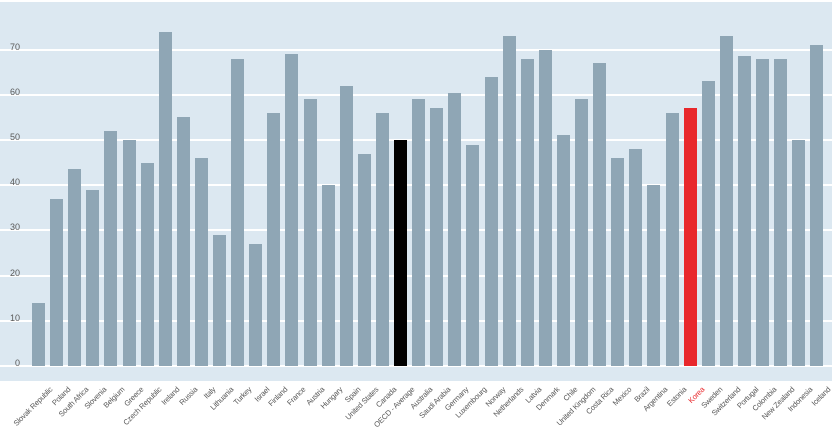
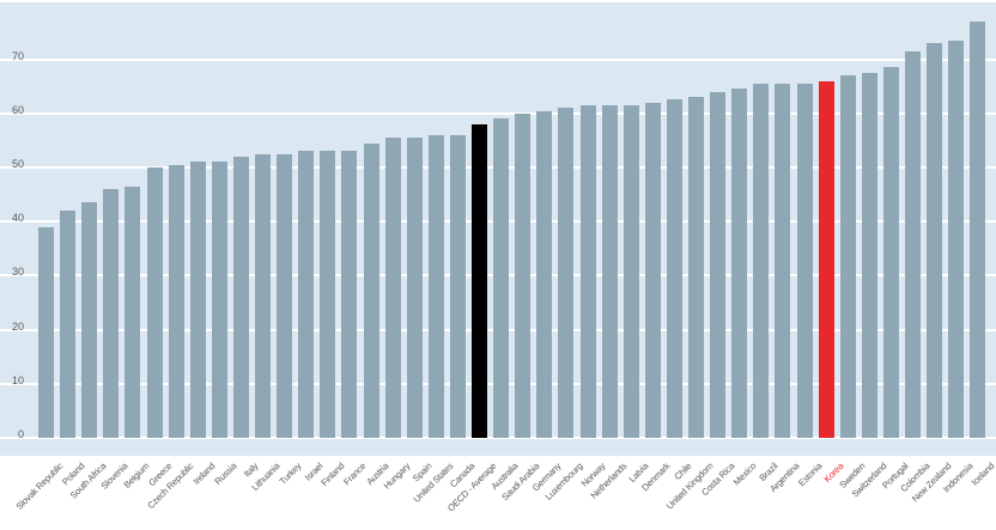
Slovak Republic: 14 -> 39
Poland: 37 -> 42
Slovenia: 39 -> 46
Belgium: 52 -> 46
Czech Republic: 45 -> 50
Ireland: 74 -> 51
Russia: 55 -> 51
Italy: 46 -> 52
Lithuania: 29 -> 52
Turkey: 68 -> 52
Israel: 27 -> 53
Finland: 56 -> 53
France: 69 -> 53
Austria: 59 -> 54
Hungary: 40 -> 56
Spain: 62 -> 56
United States: 47 -> 56
OECD - Average: 50 -> 58
Saudi Arabia: 57 -> 60
Luxembourg: 49 -> 61
Norway: 64 -> 62
Netherlands: 73 -> 62
Latvia: 68 -> 62
Denmark: 70 -> 62
Chile: 51 -> 62
United Kingdom: 59 -> 63
Costa Rica: 67 -> 64
Mexico: 46 -> 64
Brazil: 48 -> 66
Argentina: 40 -> 66
Estonia: 56 -> 66
Korea: 57 -> 66
Sweden: 63 -> 67
Switzerland: 73 -> 68
Colombia: 68 -> 72
New Zealand: 68 -> 73
Indonesia: 50 -> 74
Iceland: 71 -> 77
